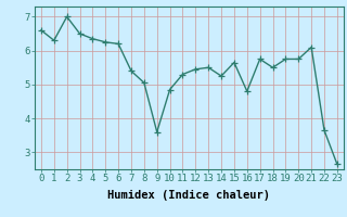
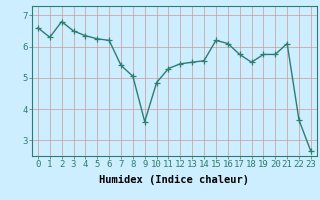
2: 7.00 -> 6.80
14: 5.25 -> 5.55
15: 5.65 -> 6.20
16: 4.80 -> 6.10
